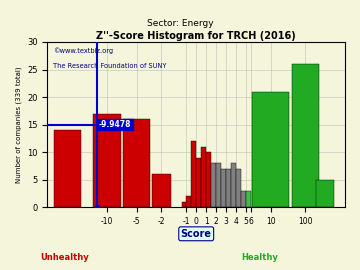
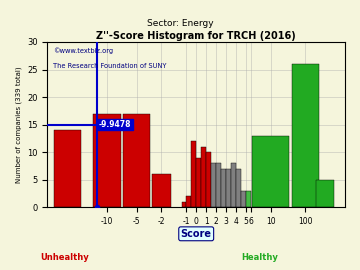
-5: 16 -> 17
10: 21 -> 13
